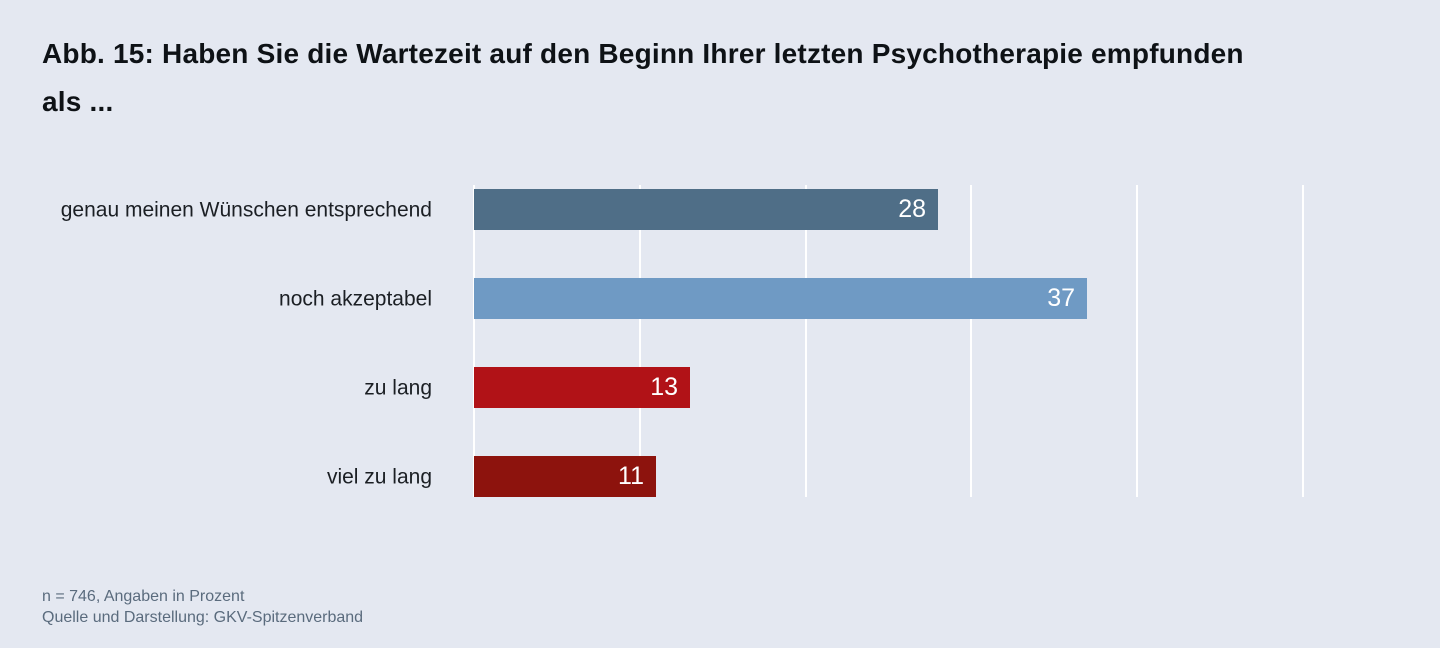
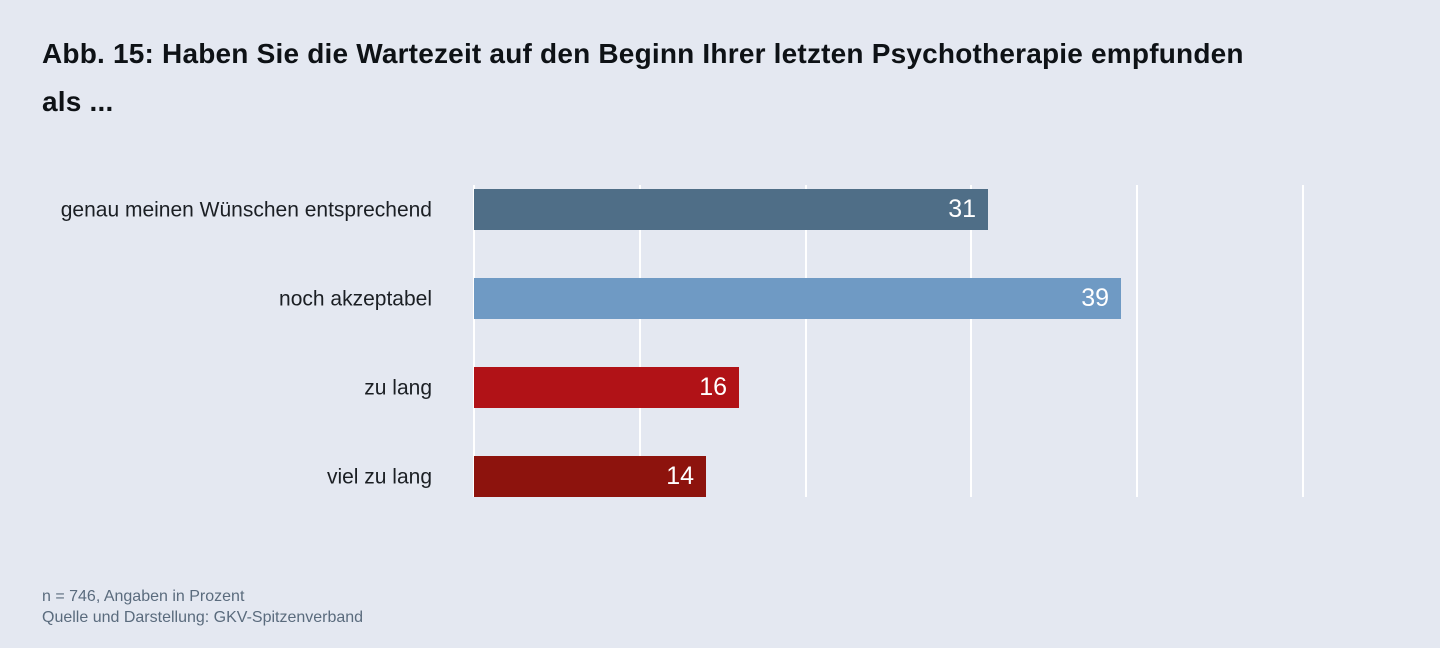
genau meinen Wünschen entsprechend: 28 -> 31
noch akzeptabel: 37 -> 39
zu lang: 13 -> 16
viel zu lang: 11 -> 14
